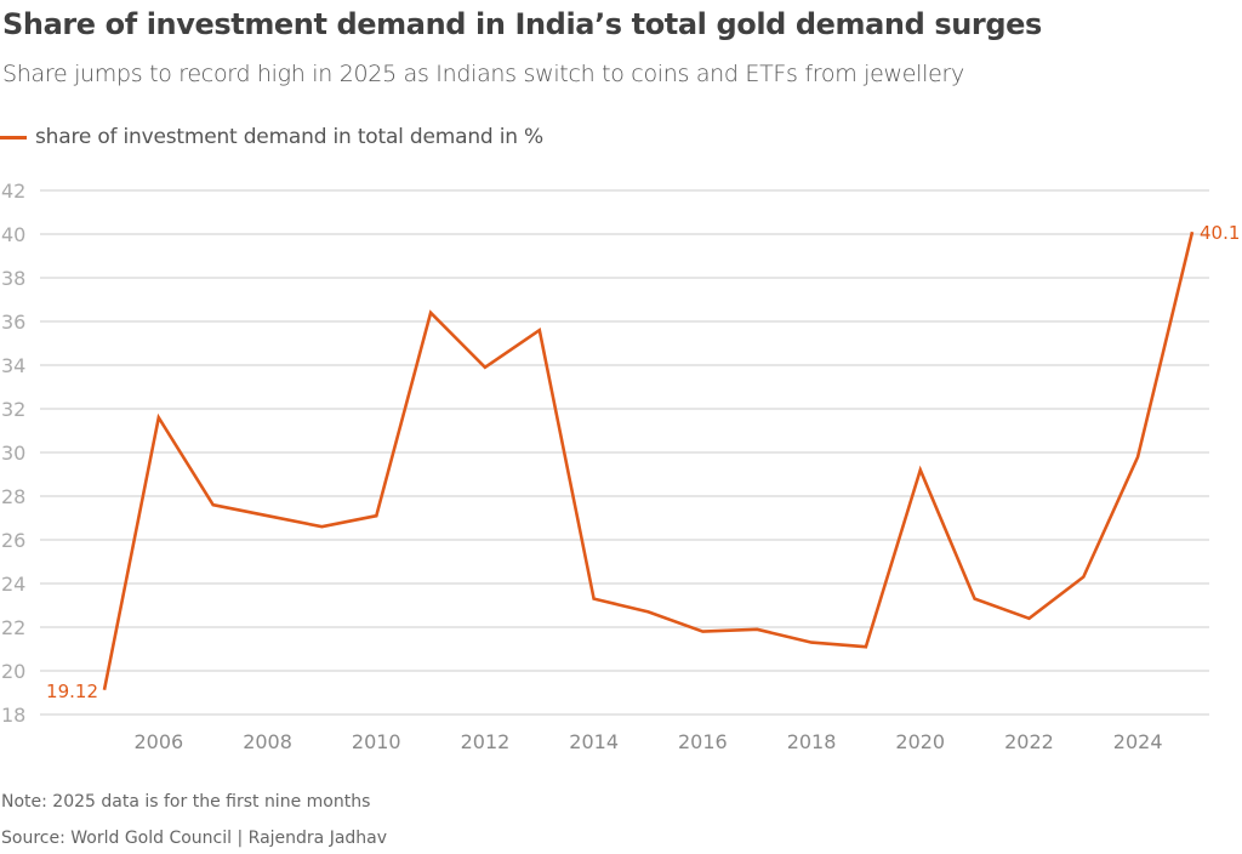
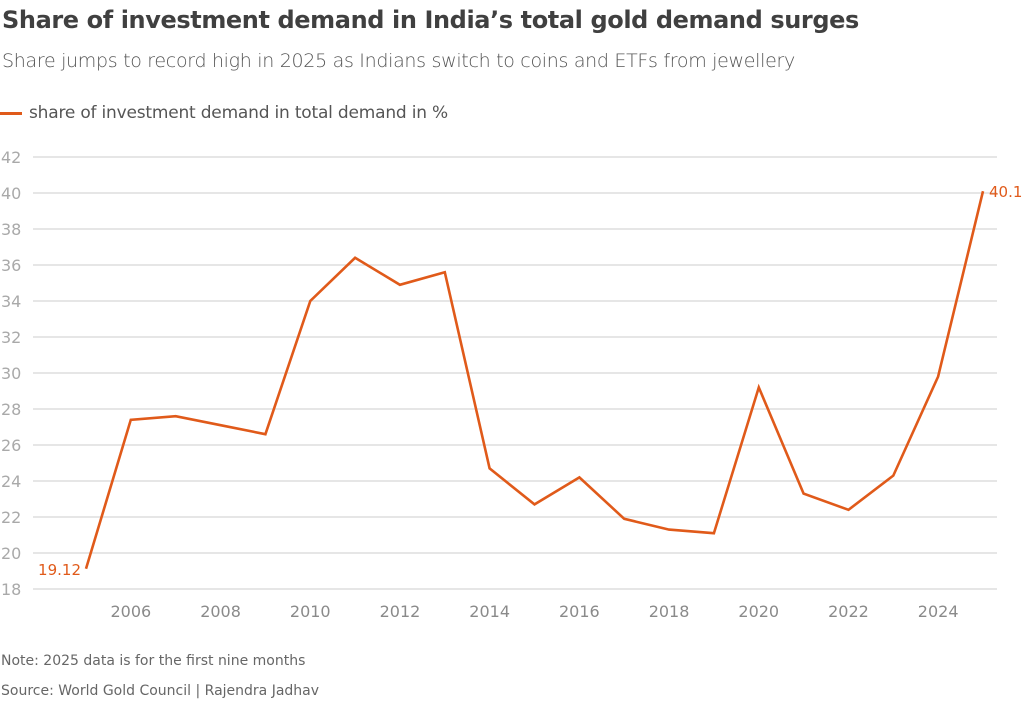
2006: 31.6 -> 27.4
2010: 27.1 -> 34.0
2012: 33.9 -> 34.9
2014: 23.3 -> 24.7
2016: 21.8 -> 24.2
